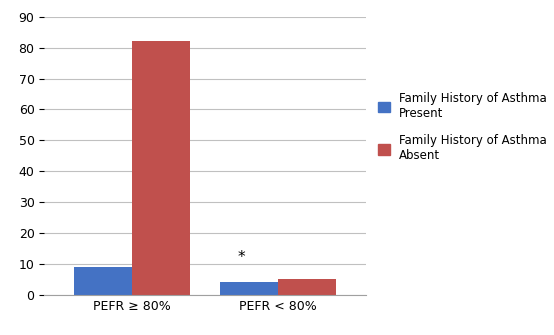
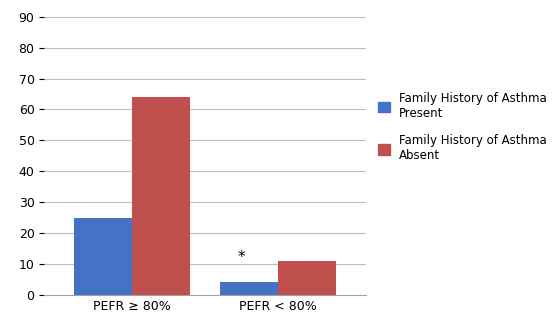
Family History of Asthma Present/PEFR ≥ 80%: 9 -> 25
Family History of Asthma Absent/PEFR ≥ 80%: 82 -> 64
Family History of Asthma Absent/PEFR < 80%: 5 -> 11
